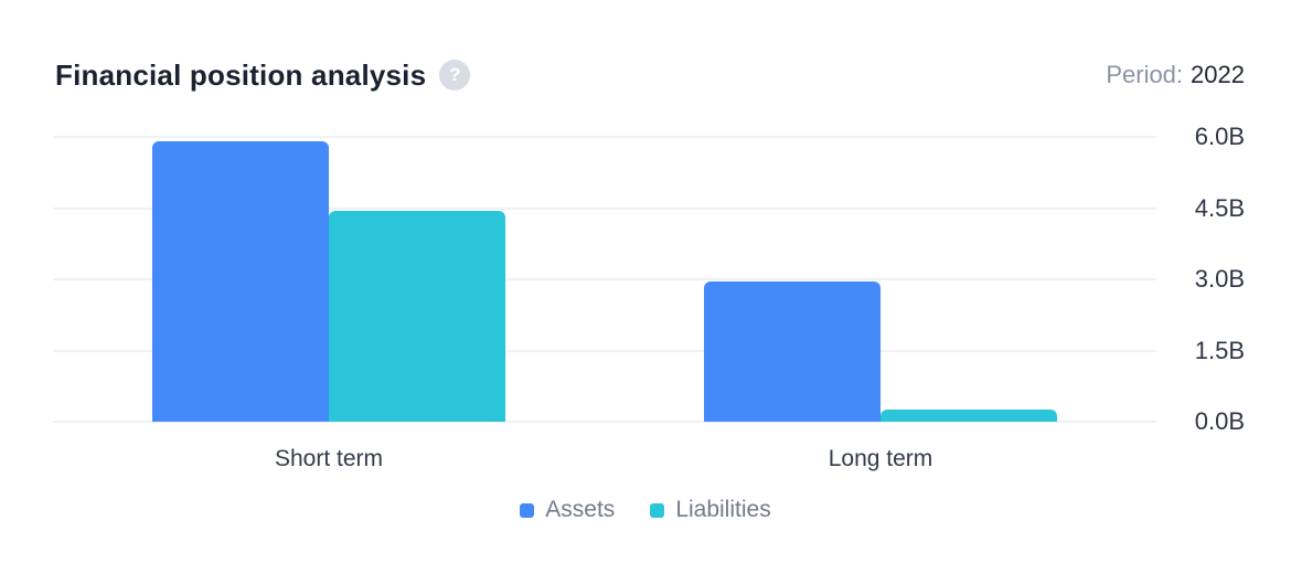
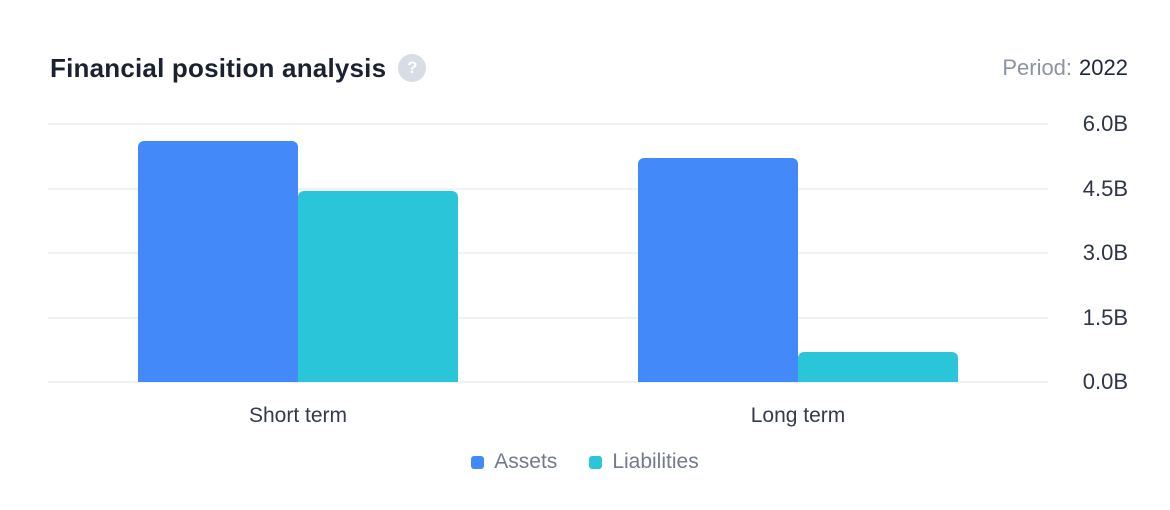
Assets/Short term: 5.9B -> 5.6B
Assets/Long term: 3.0B -> 5.2B
Liabilities/Long term: 0.2B -> 0.7B
